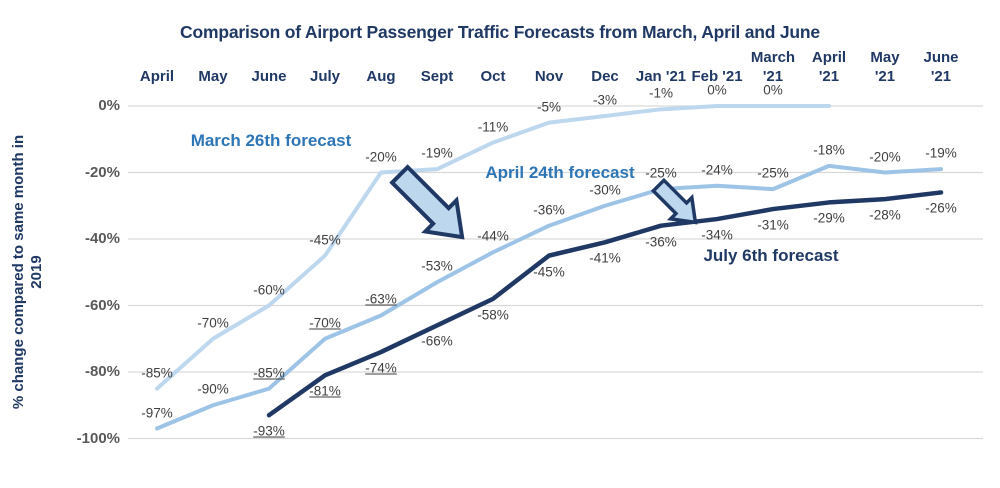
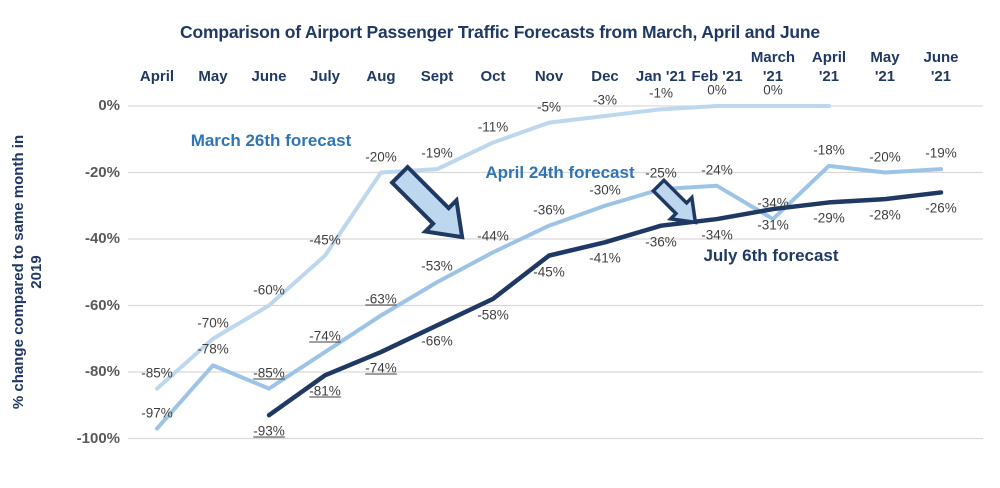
April 24th forecast/May: -90% -> -78%
April 24th forecast/July: -70% -> -74%
April 24th forecast/March '21: -25% -> -34%
